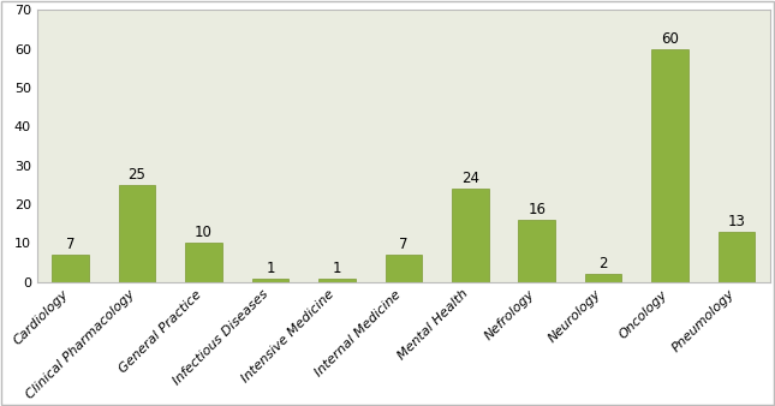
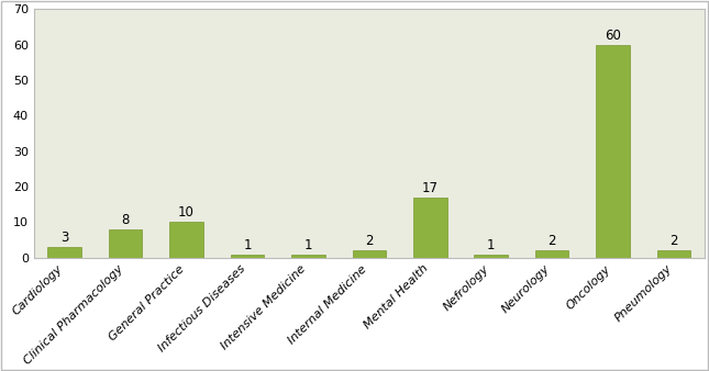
Cardiology: 7 -> 3
Clinical Pharmacology: 25 -> 8
Internal Medicine: 7 -> 2
Mental Health: 24 -> 17
Nefrology: 16 -> 1
Pneumology: 13 -> 2
